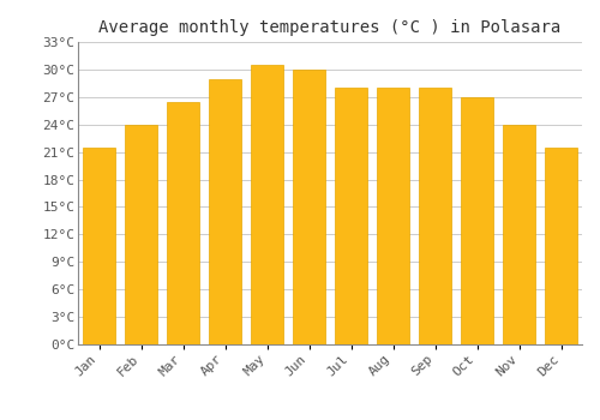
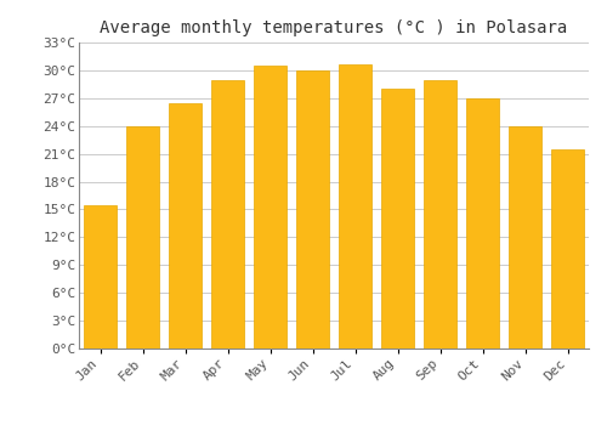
Jan: 21.5°C -> 15.4°C
Jul: 28.0°C -> 30.6°C
Sep: 28.0°C -> 29.0°C
